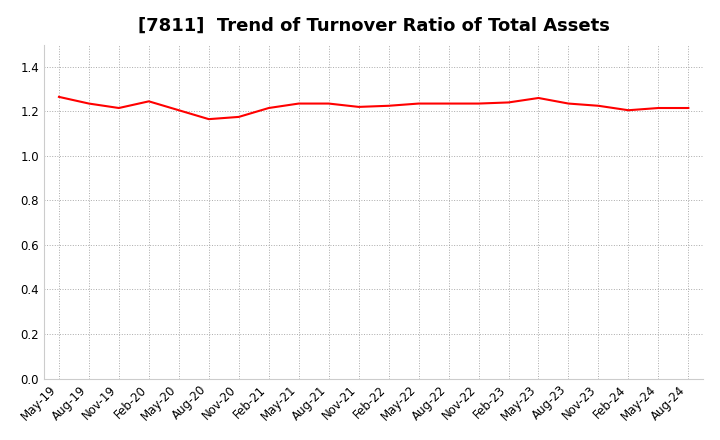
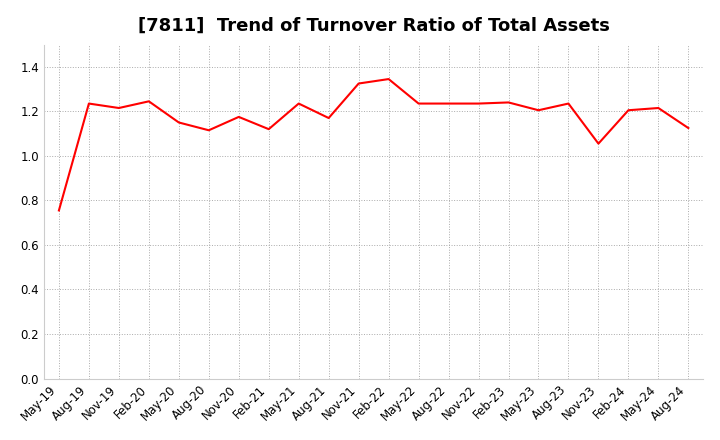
May-19: 1.265 -> 0.755
May-20: 1.205 -> 1.150
Aug-20: 1.165 -> 1.115
Feb-21: 1.215 -> 1.120
Aug-21: 1.235 -> 1.170
Nov-21: 1.220 -> 1.325
Feb-22: 1.225 -> 1.345
May-23: 1.260 -> 1.205
Nov-23: 1.225 -> 1.055
Aug-24: 1.215 -> 1.125
